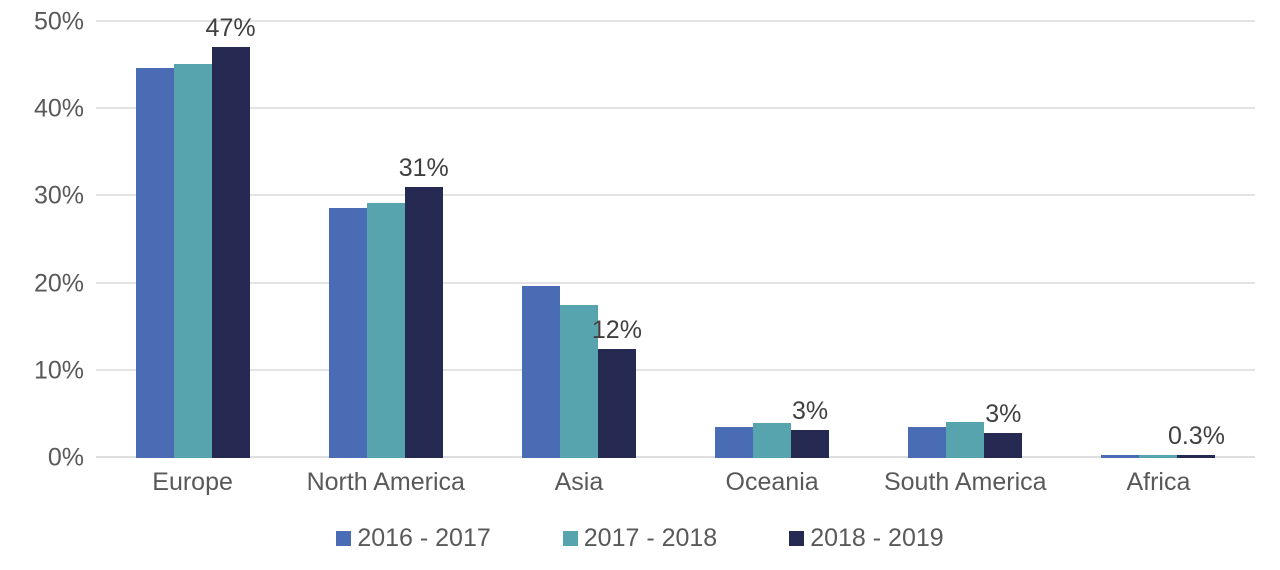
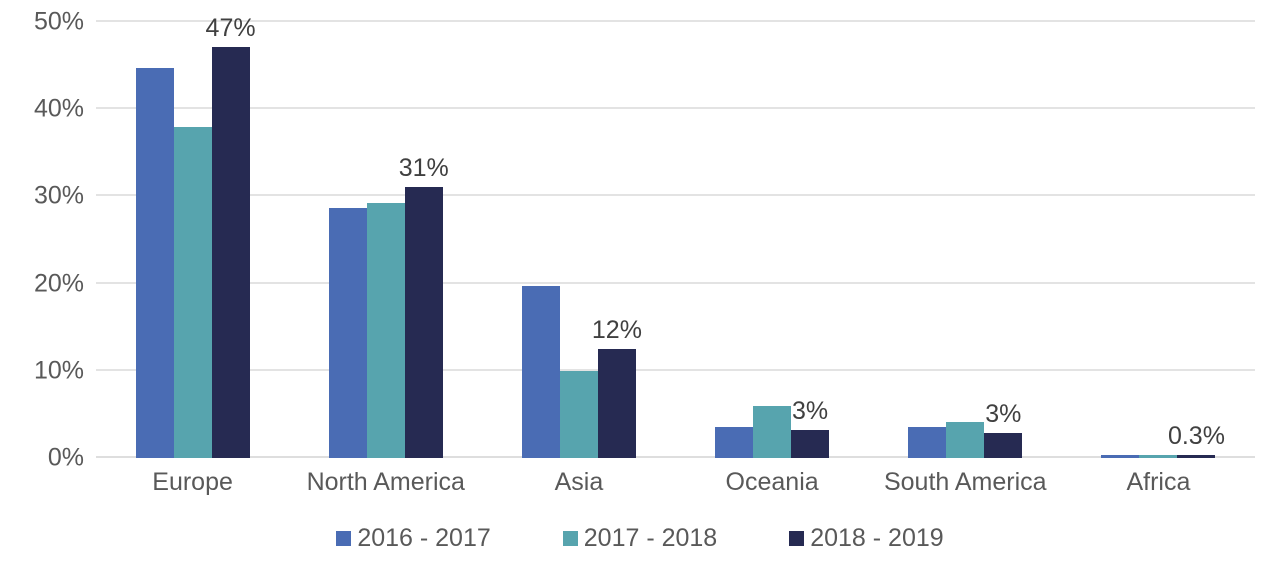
2017 - 2018/Europe: 45% -> 38%
2017 - 2018/Asia: 18% -> 10%
2017 - 2018/Oceania: 4% -> 6%
